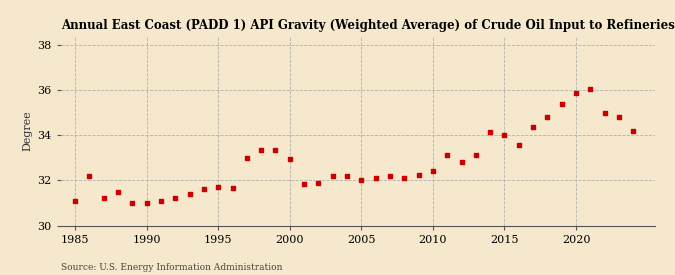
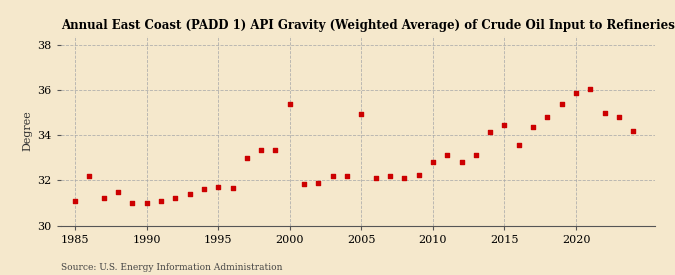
2000: 32.95 -> 35.40
2005: 32.00 -> 34.95
2010: 32.40 -> 32.80
2015: 34.00 -> 34.45
